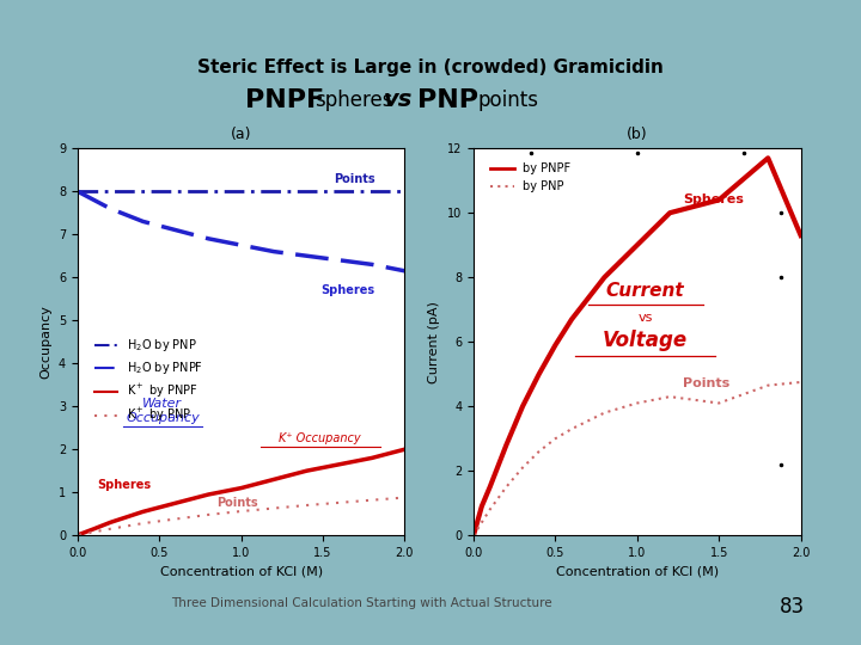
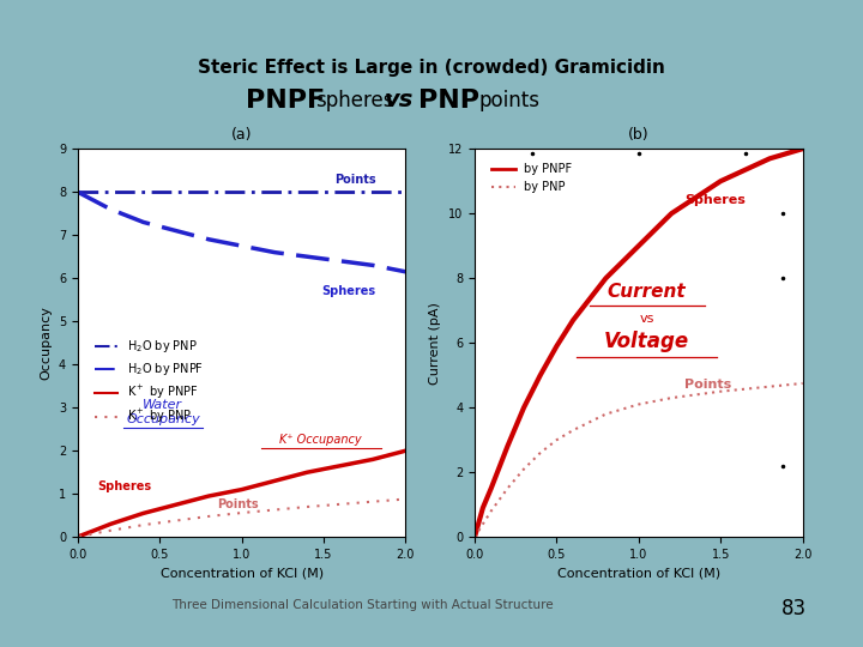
(b)/by PNPF/1.5: 10.4 -> 11.0
(b)/by PNP/1.5: 4.10 -> 4.50
(b)/by PNPF/2.0: 9.3 -> 12.0
